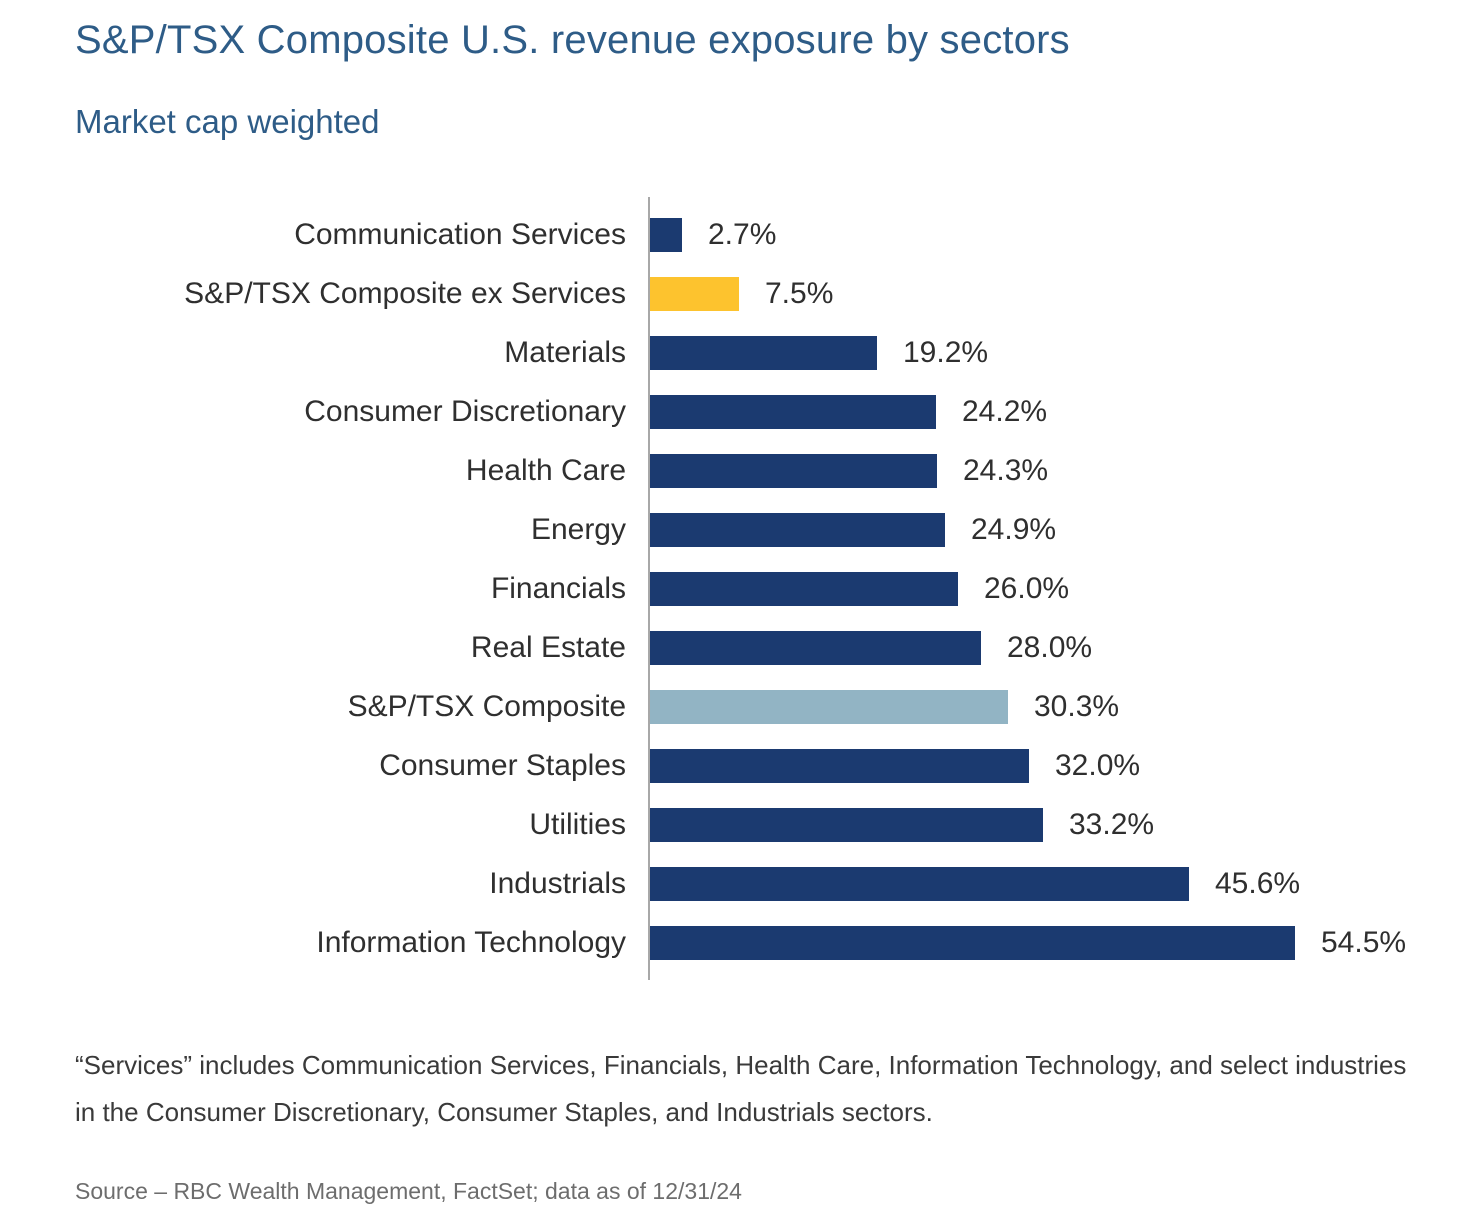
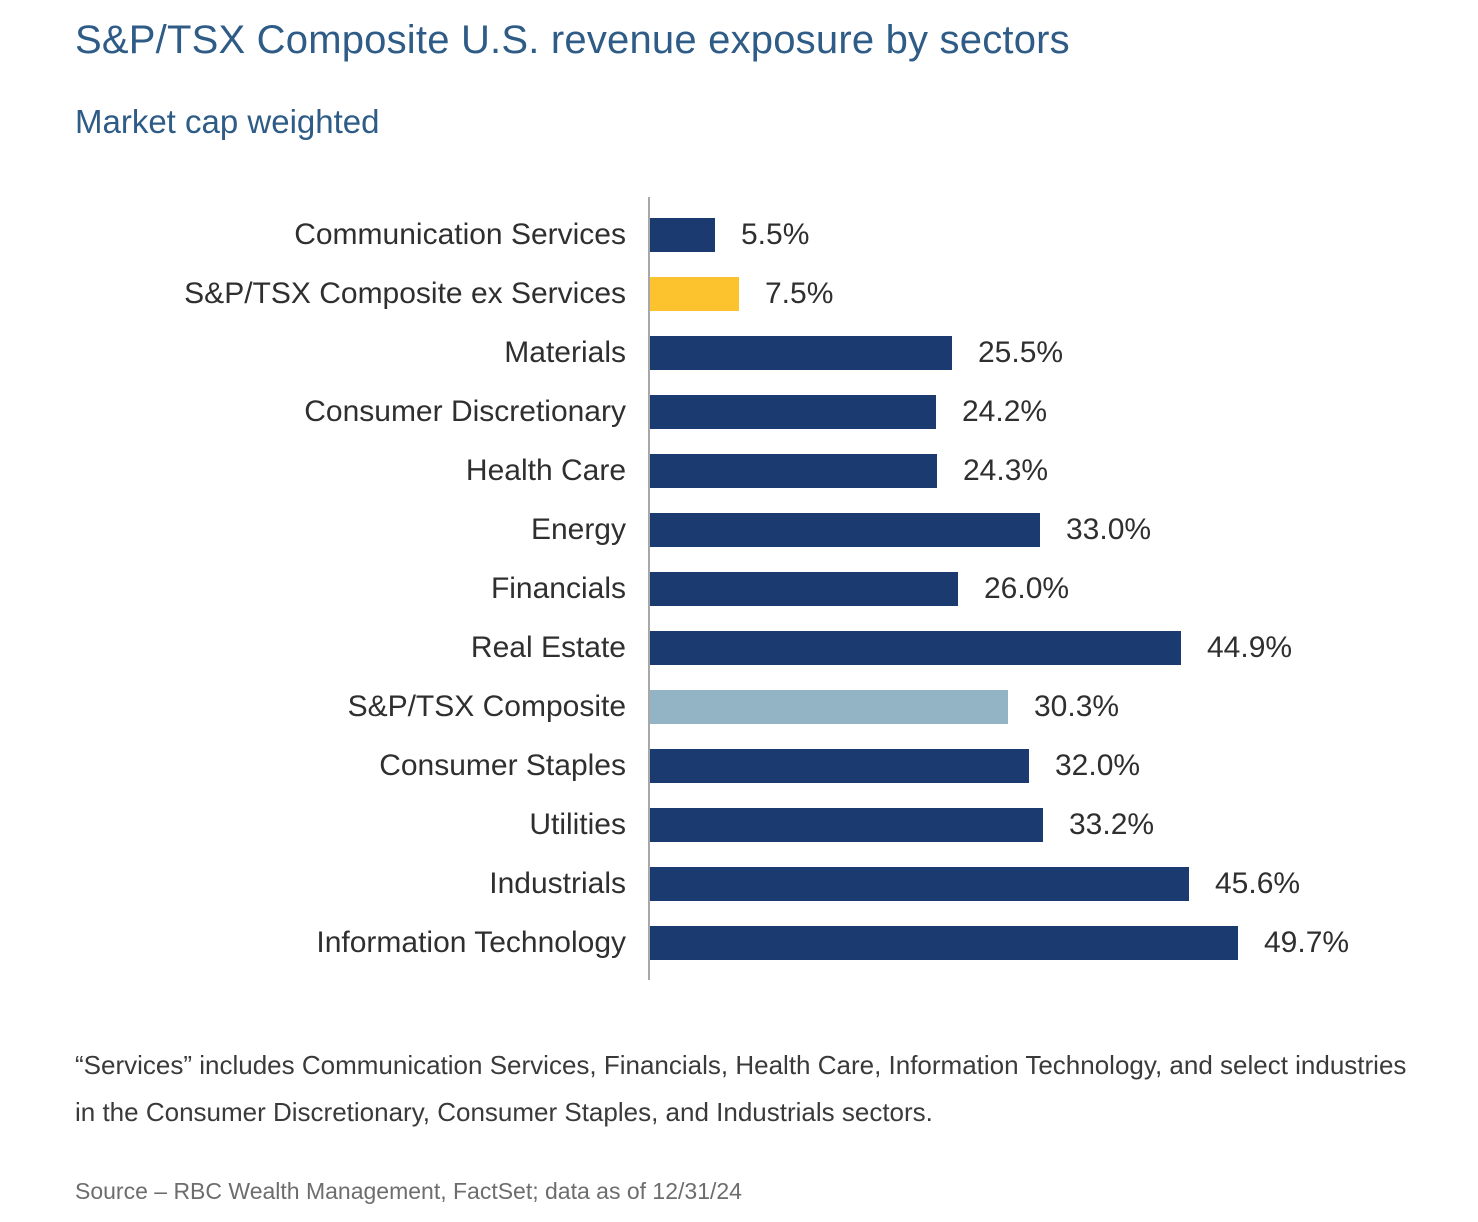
Communication Services: 2.7% -> 5.5%
Materials: 19.2% -> 25.5%
Energy: 24.9% -> 33.0%
Real Estate: 28.0% -> 44.9%
Information Technology: 54.5% -> 49.7%
